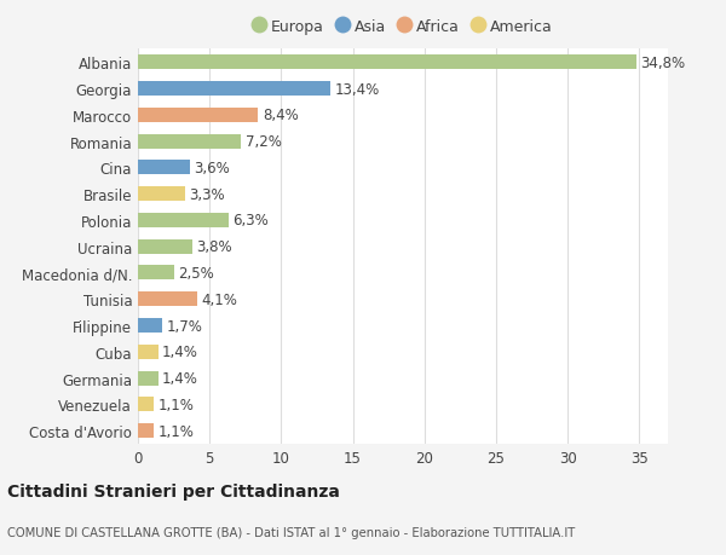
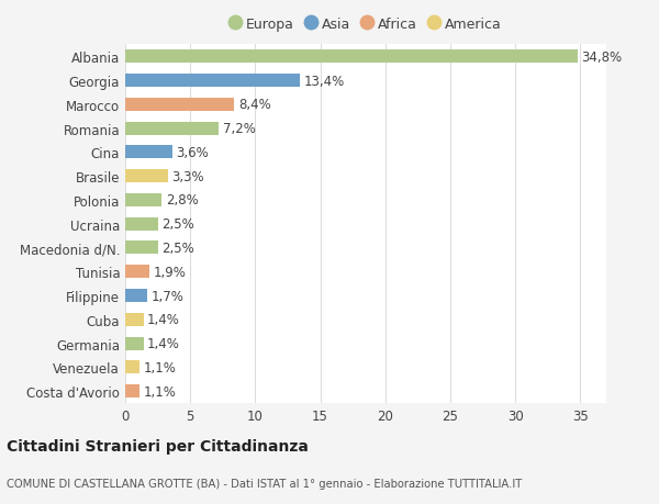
Polonia: 6,3% -> 2,8%
Ucraina: 3,8% -> 2,5%
Tunisia: 4,1% -> 1,9%
